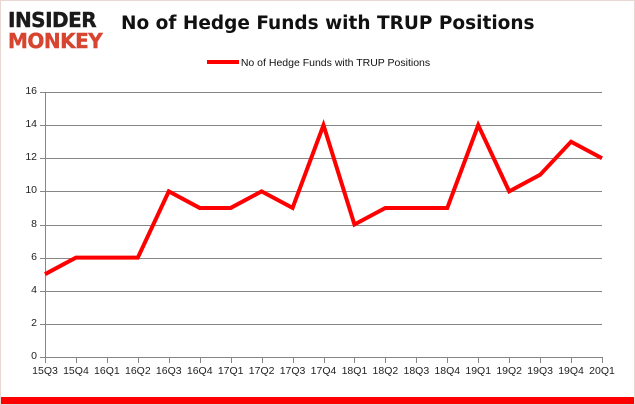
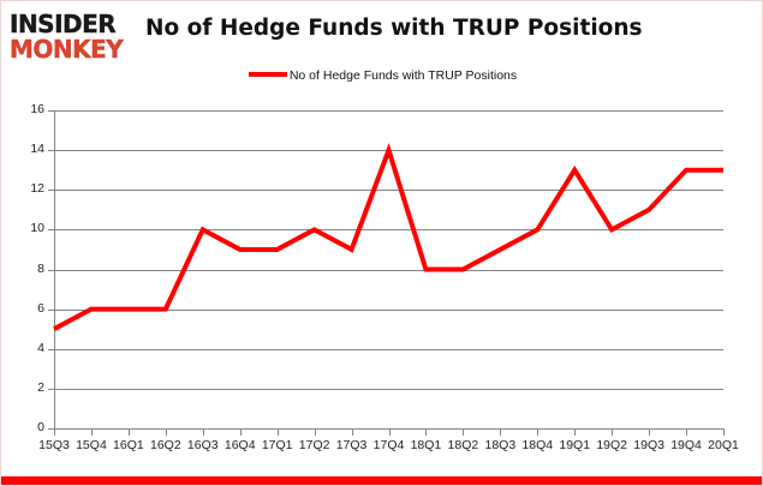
18Q2: 9 -> 8
18Q4: 9 -> 10
19Q1: 14 -> 13
20Q1: 12 -> 13
